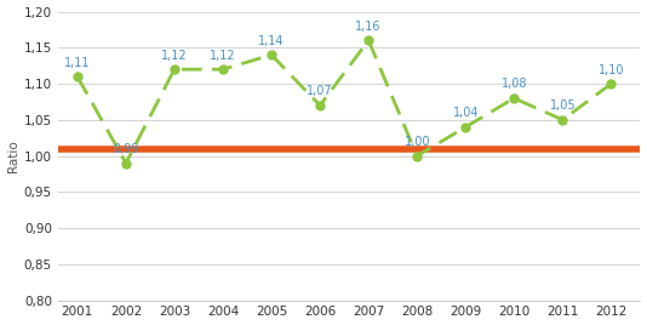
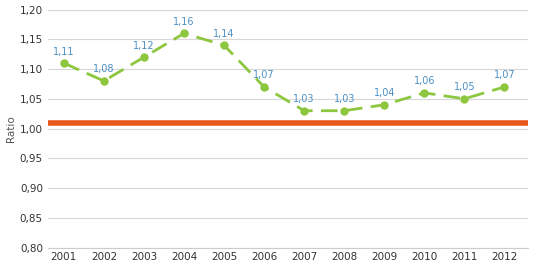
2002: 0,99 -> 1,08
2004: 1,12 -> 1,16
2007: 1,16 -> 1,03
2008: 1,00 -> 1,03
2010: 1,08 -> 1,06
2012: 1,10 -> 1,07
